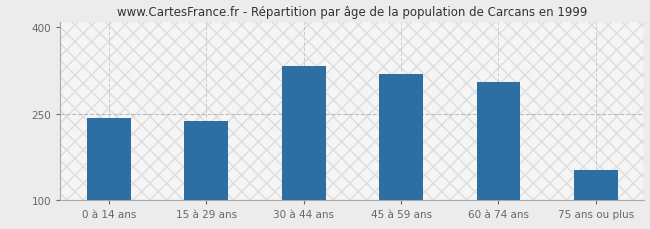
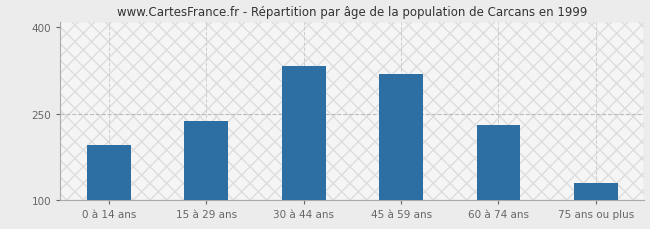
0 à 14 ans: 243 -> 196
60 à 74 ans: 305 -> 230
75 ans ou plus: 152 -> 130
